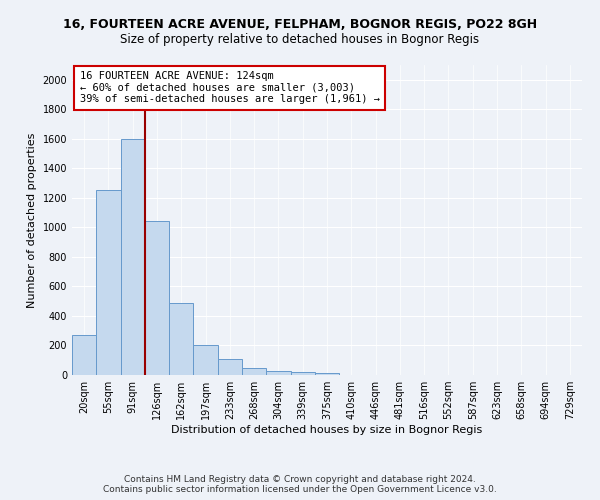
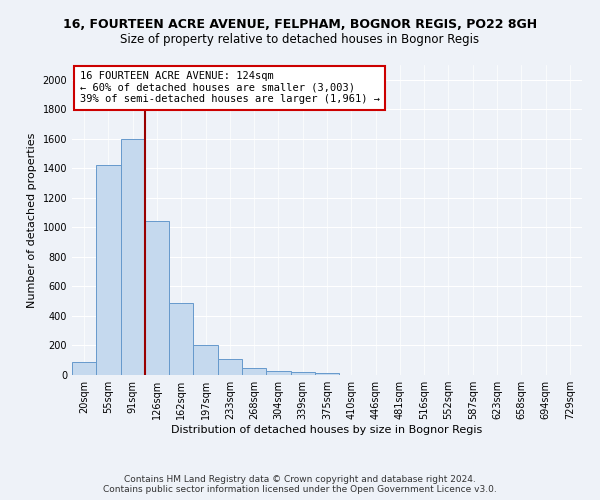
20sqm: 270 -> 80
55sqm: 1250 -> 1420
